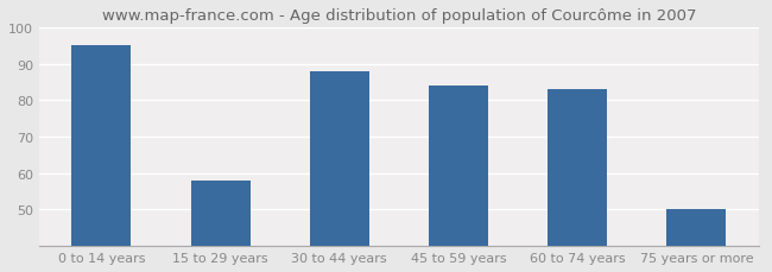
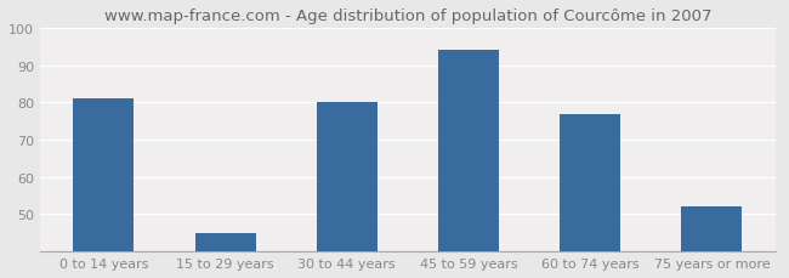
0 to 14 years: 95 -> 81
15 to 29 years: 58 -> 45
30 to 44 years: 88 -> 80
45 to 59 years: 84 -> 94
60 to 74 years: 83 -> 77
75 years or more: 50 -> 52
